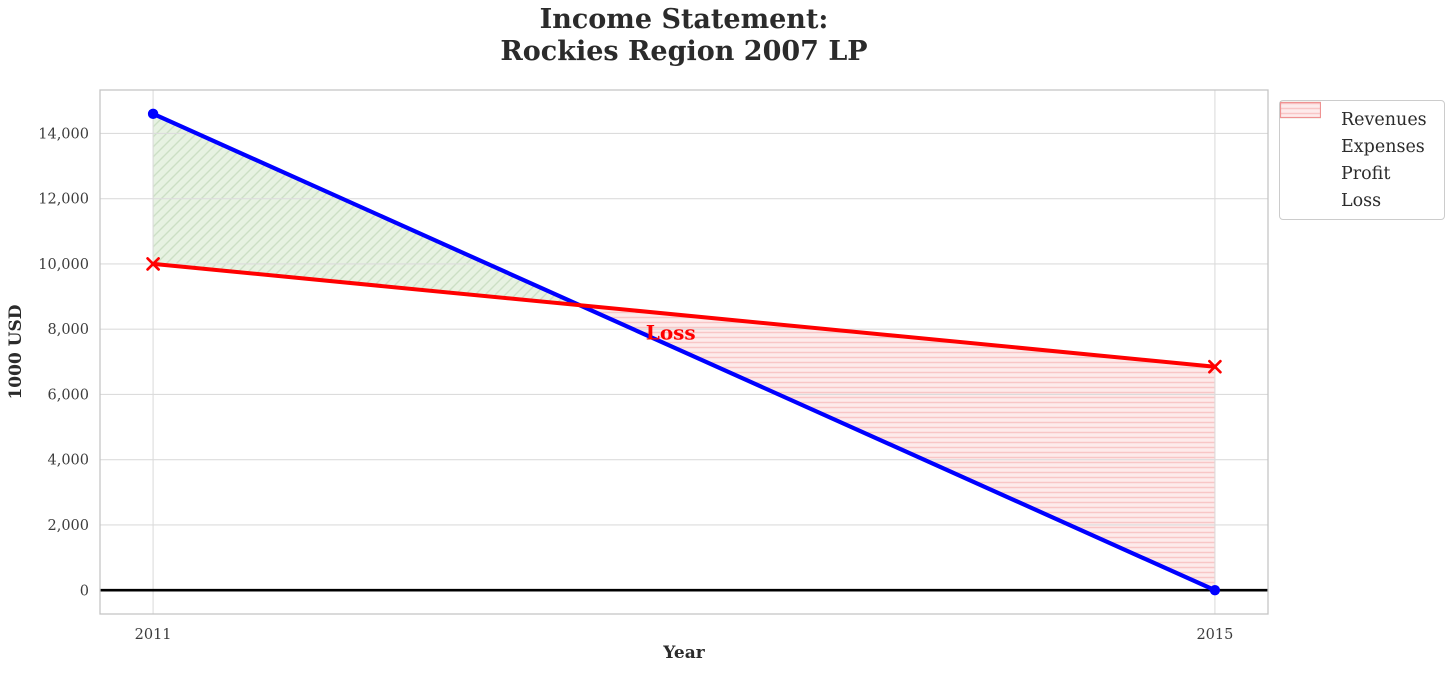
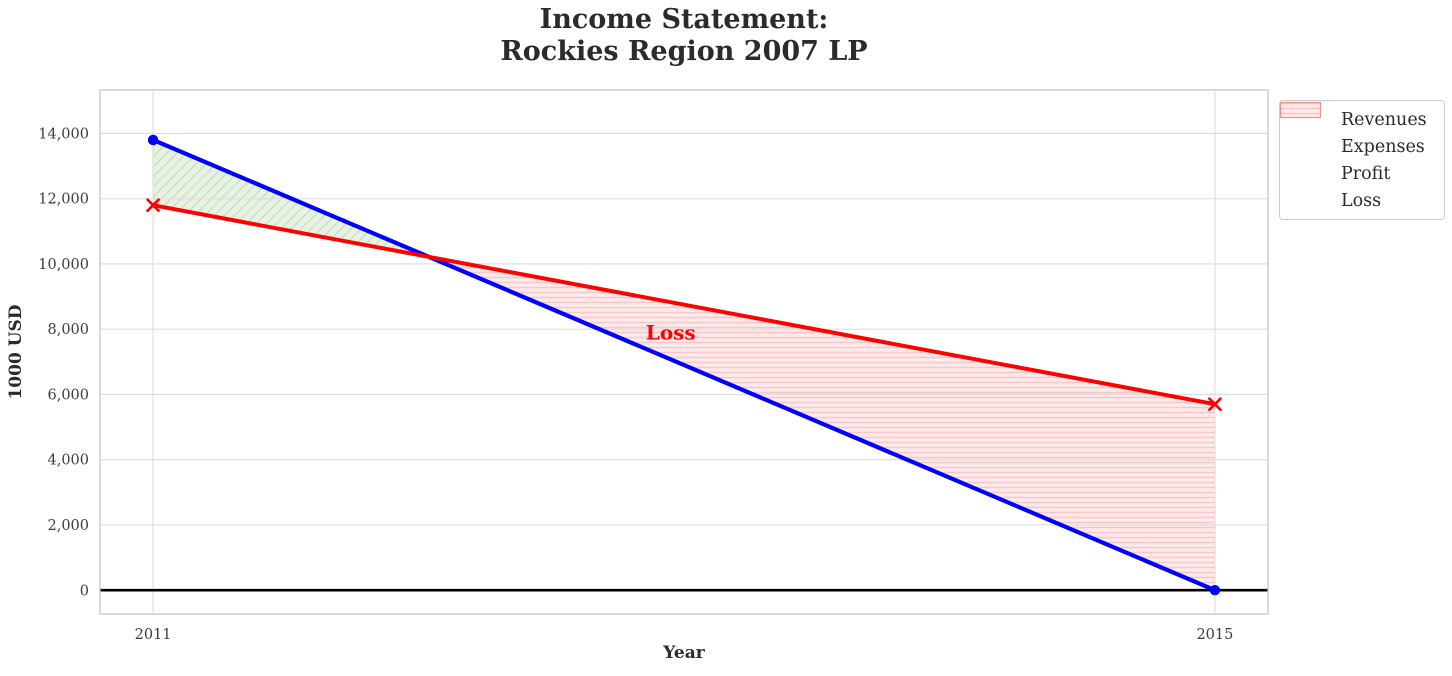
Revenues/2011: 14600 -> 13800
Expenses/2011: 10000 -> 11800
Expenses/2015: 6800 -> 5700
